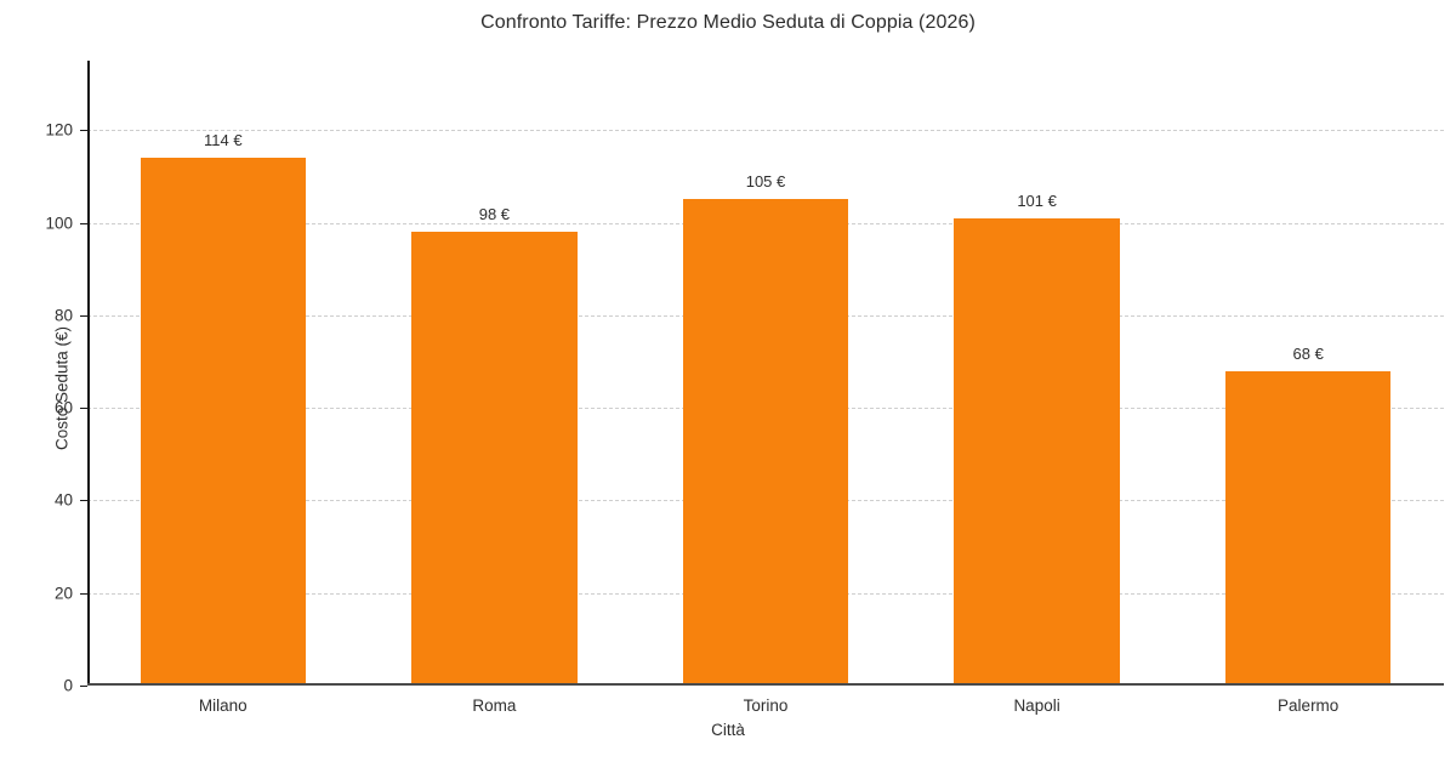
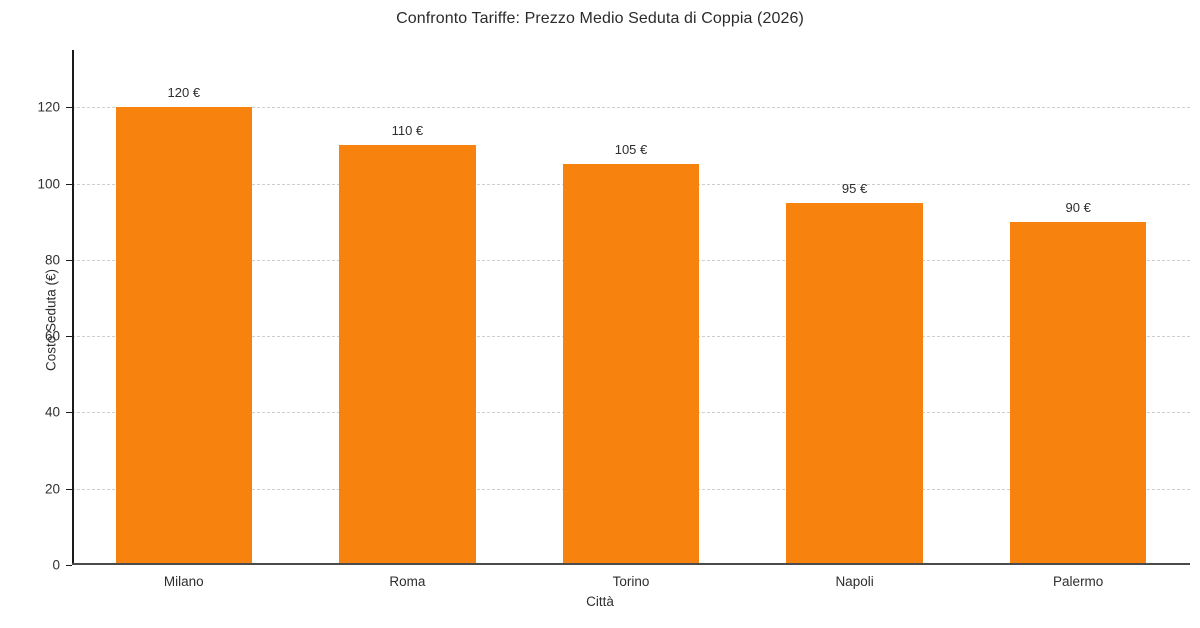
Milano: 114 -> 120
Roma: 98 -> 110
Napoli: 101 -> 95
Palermo: 68 -> 90
